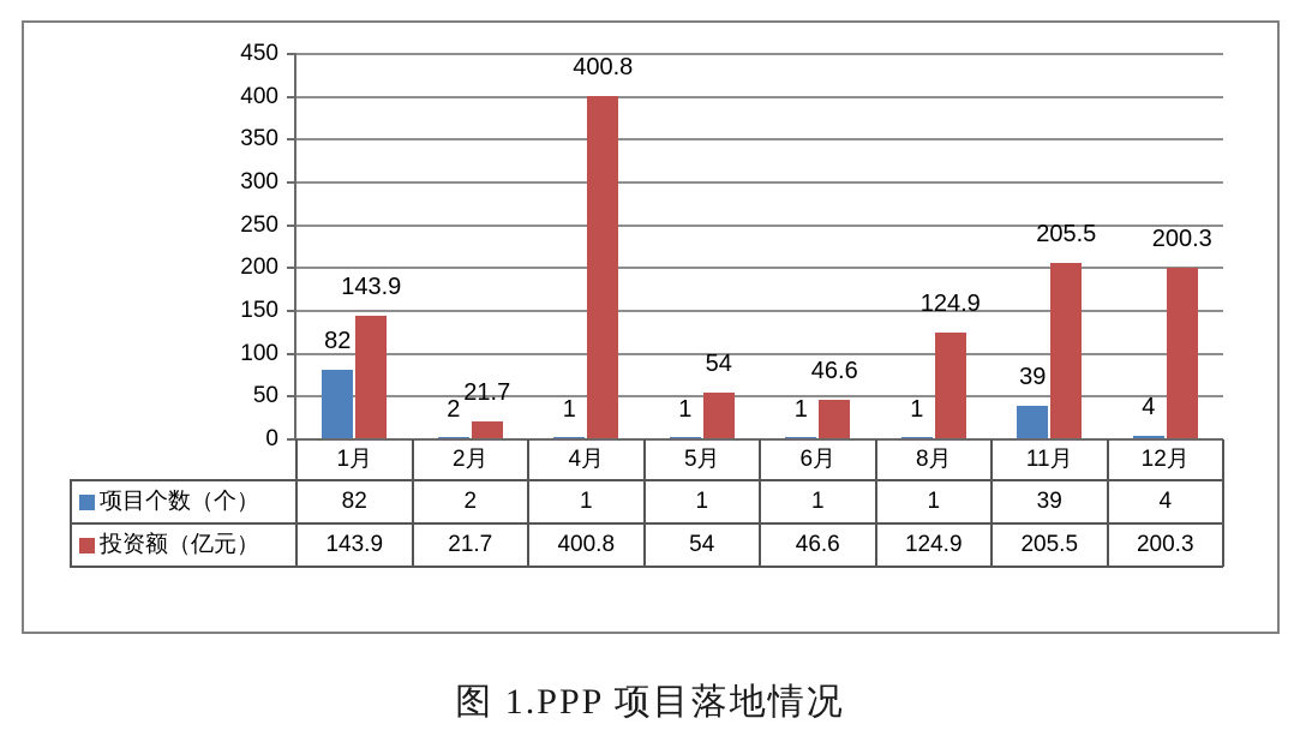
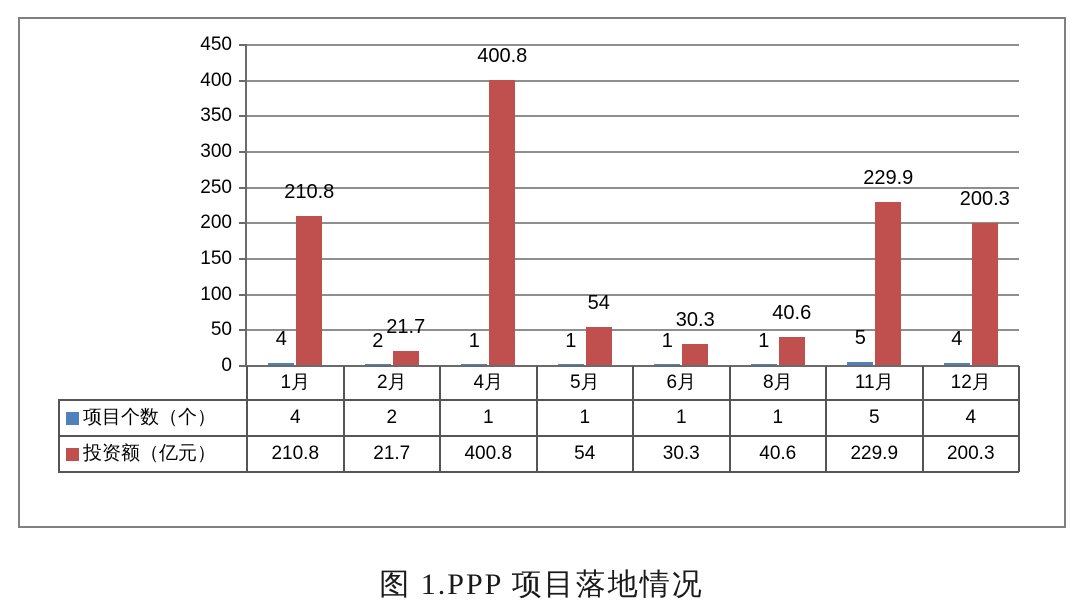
项目个数（个）/1月: 82 -> 4
投资额（亿元）/1月: 143.9 -> 210.8
投资额（亿元）/6月: 46.6 -> 30.3
投资额（亿元）/8月: 124.9 -> 40.6
项目个数（个）/11月: 39 -> 5
投资额（亿元）/11月: 205.5 -> 229.9
